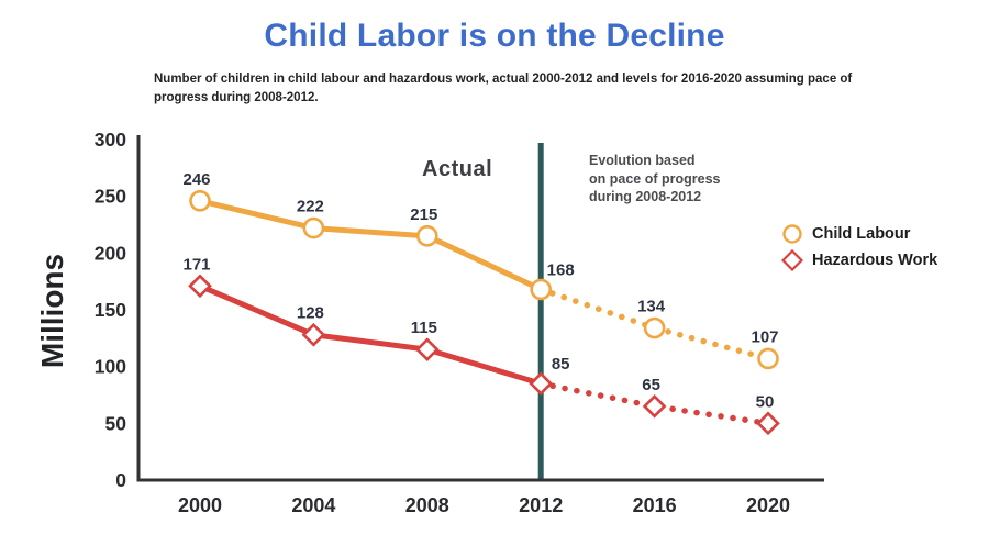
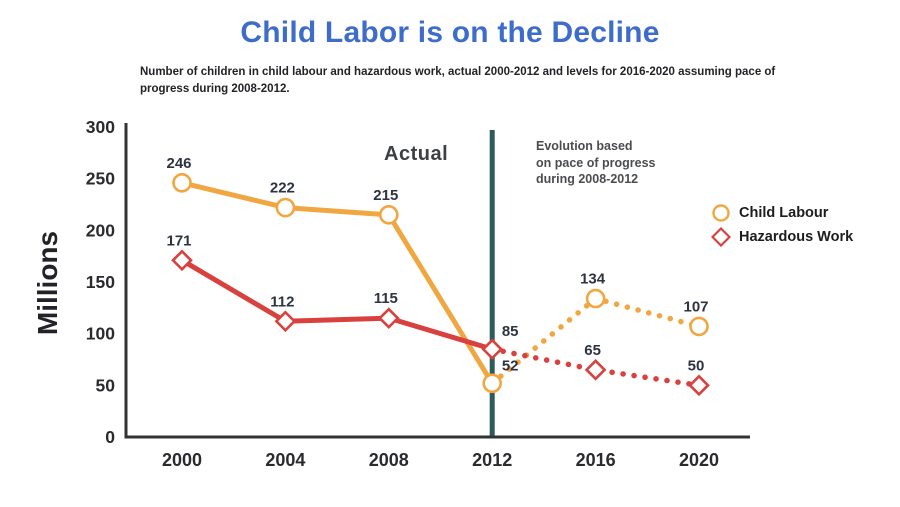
Hazardous Work/2004: 128 -> 112
Child Labour/2012: 168 -> 52
